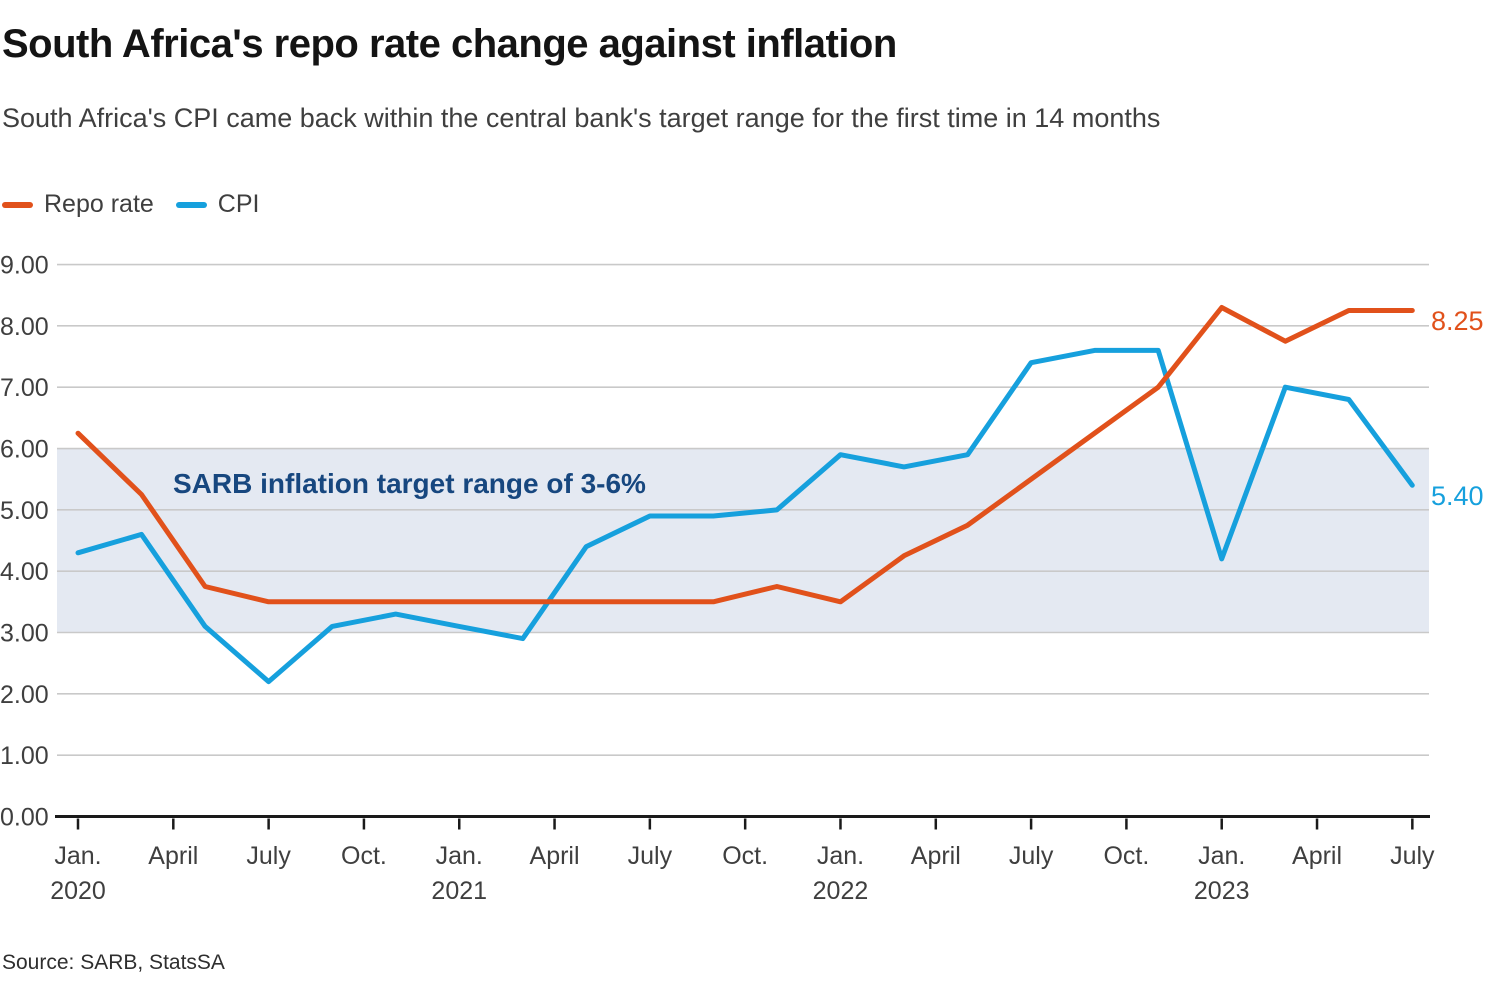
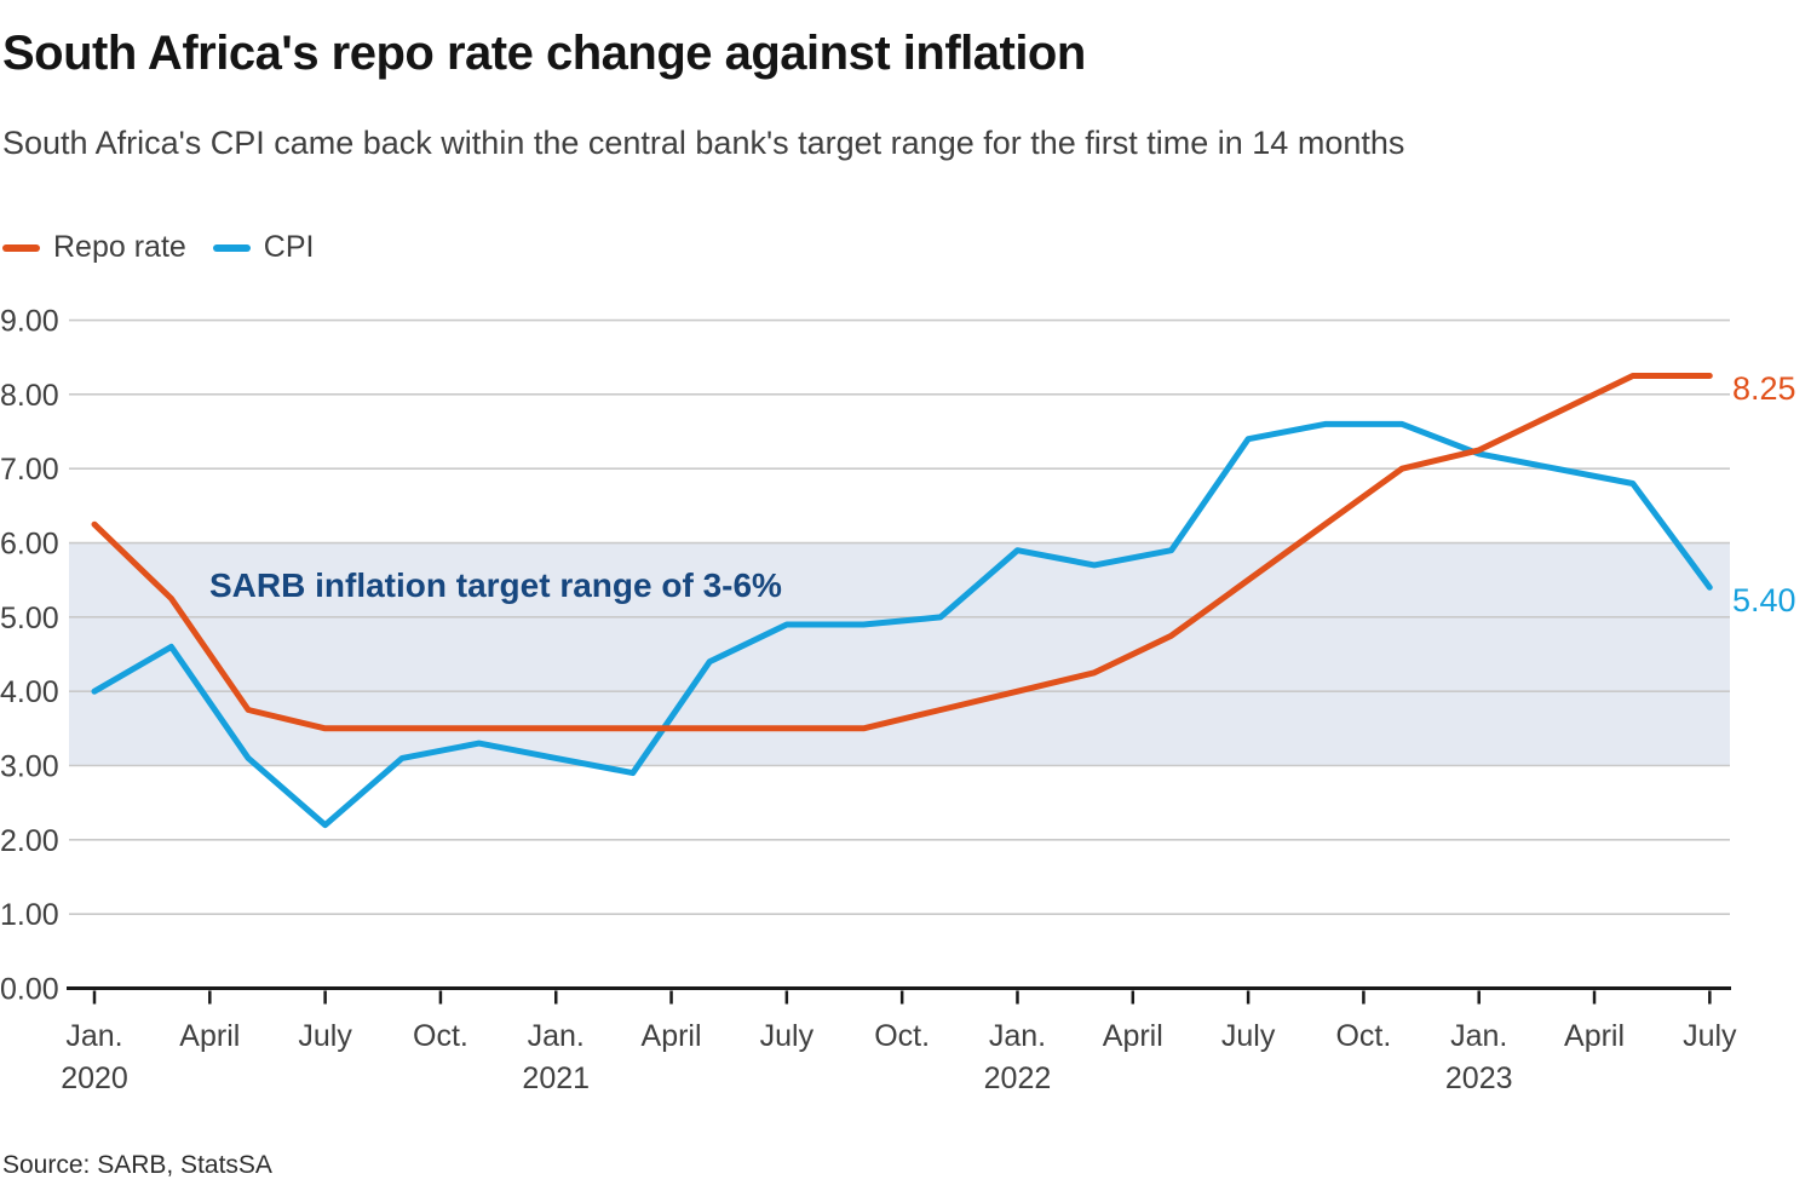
CPI/Jan. 2020: 4.3 -> 4.0
Repo rate/Jan. 2022: 3.5 -> 4.0
Repo rate/Jan. 2023: 8.3 -> 7.2
CPI/Jan. 2023: 4.2 -> 7.2
